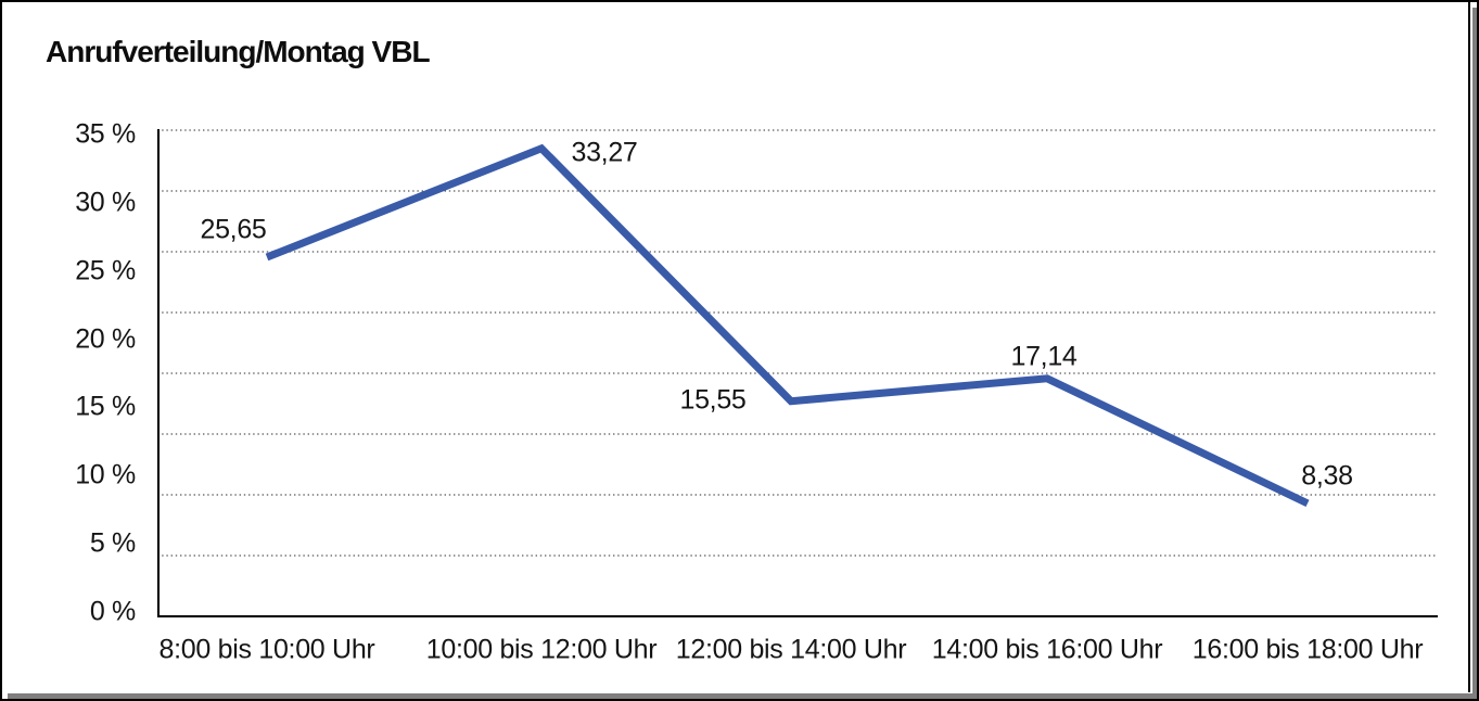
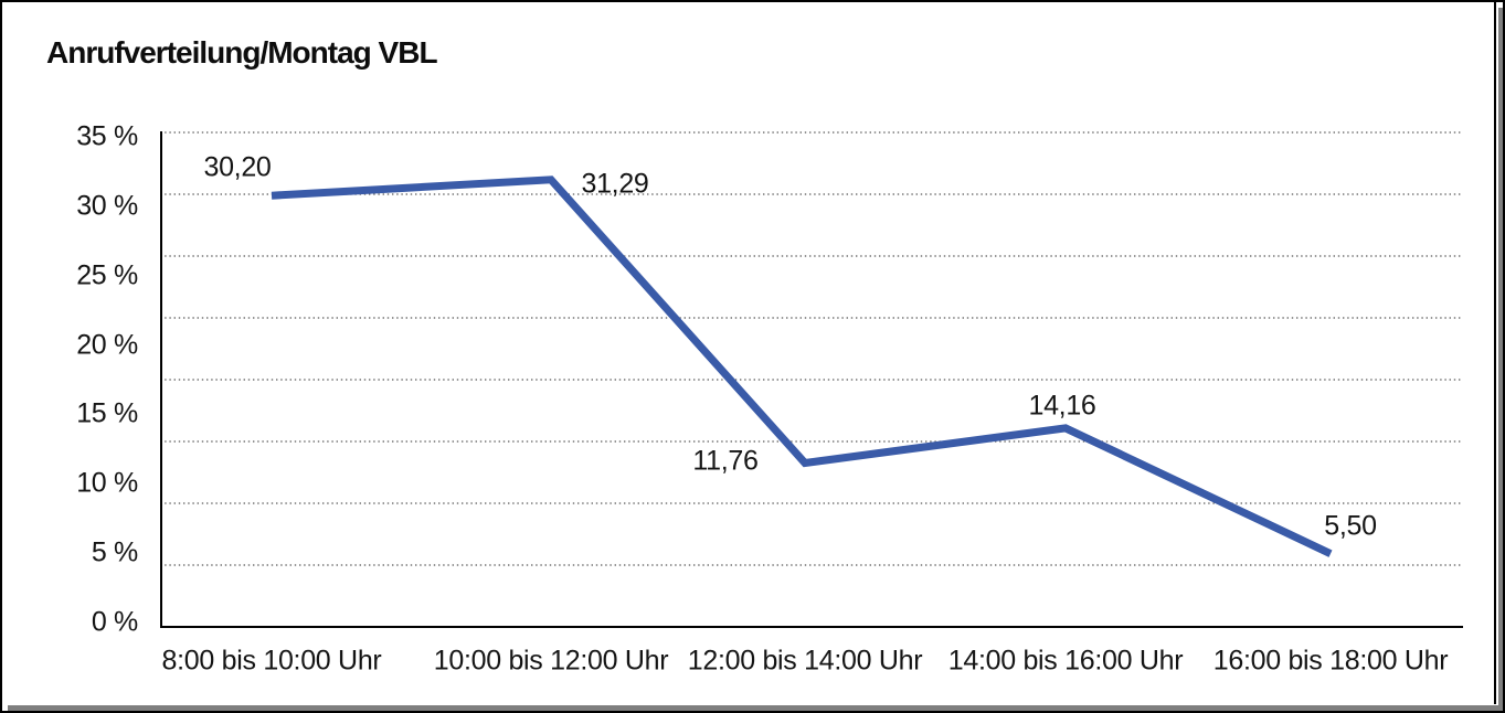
8:00 bis 10:00 Uhr: 25,65 -> 30,20
10:00 bis 12:00 Uhr: 33,27 -> 31,29
12:00 bis 14:00 Uhr: 15,55 -> 11,76
14:00 bis 16:00 Uhr: 17,14 -> 14,16
16:00 bis 18:00 Uhr: 8,38 -> 5,50
